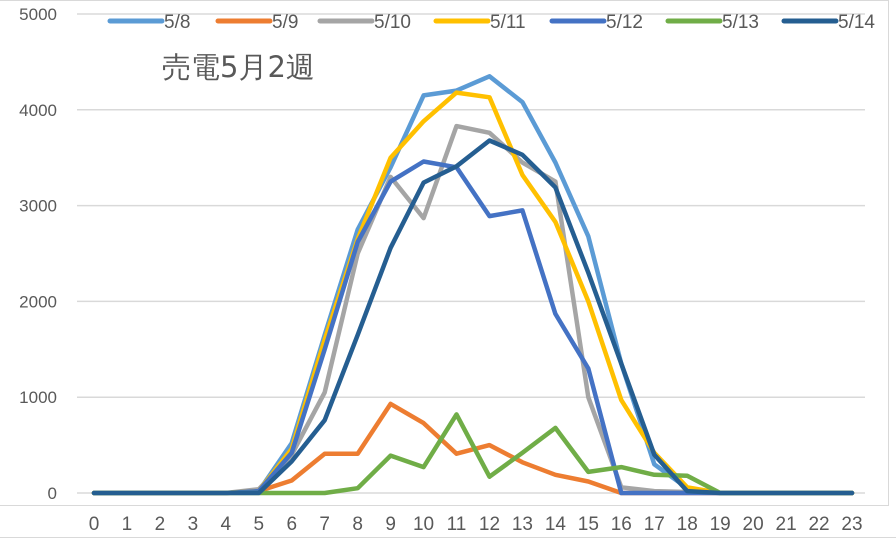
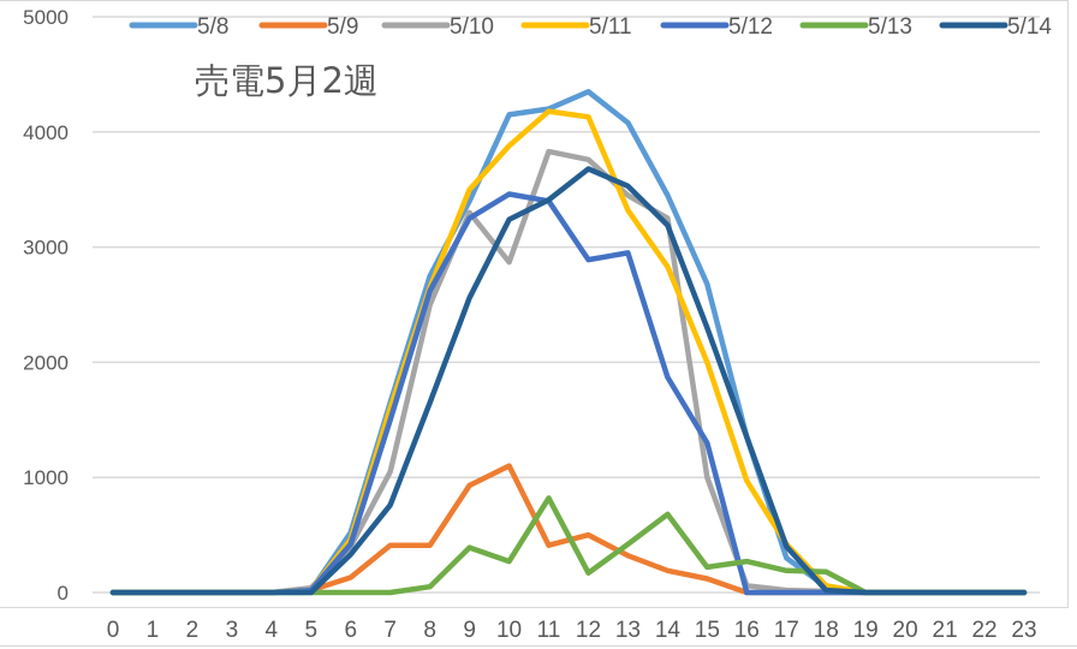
5/9/10: 700 -> 1100
